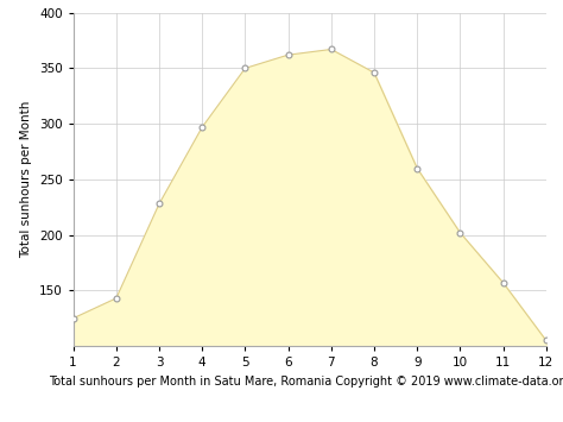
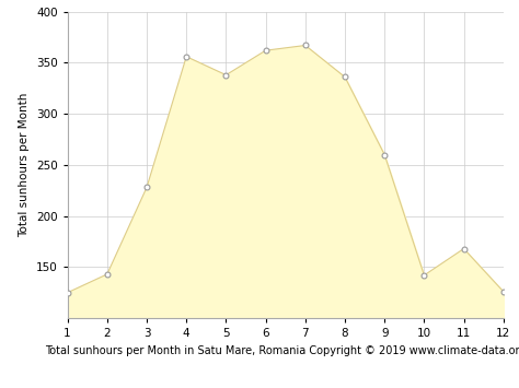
4: 297 -> 356
5: 350 -> 338
8: 346 -> 336
10: 202 -> 142
11: 157 -> 168
12: 105 -> 126
